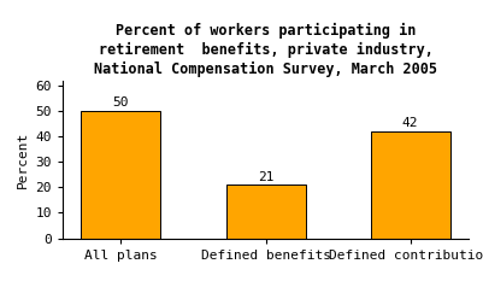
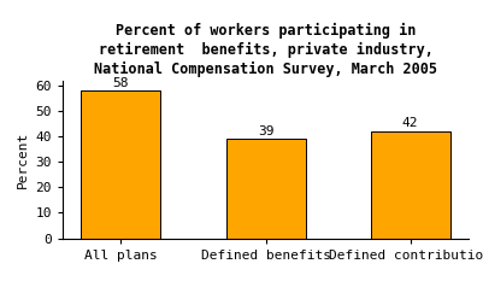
All plans: 50 -> 58
Defined benefits: 21 -> 39
